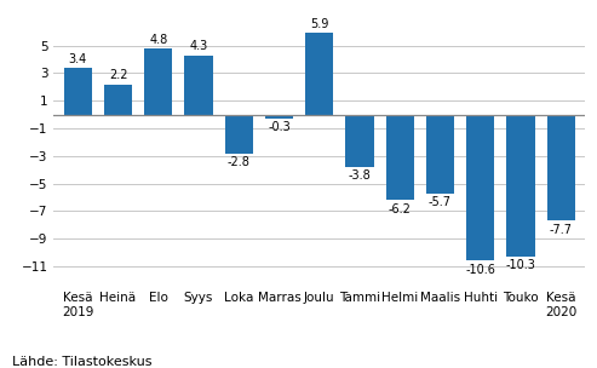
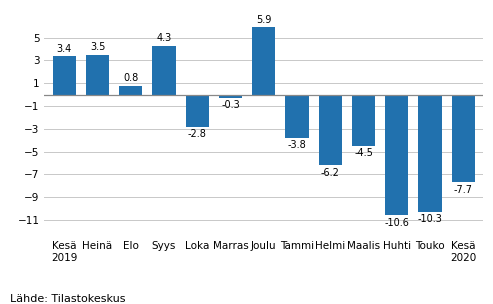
Heinä: 2.2 -> 3.5
Elo: 4.8 -> 0.8
Maalis: -5.7 -> -4.5
